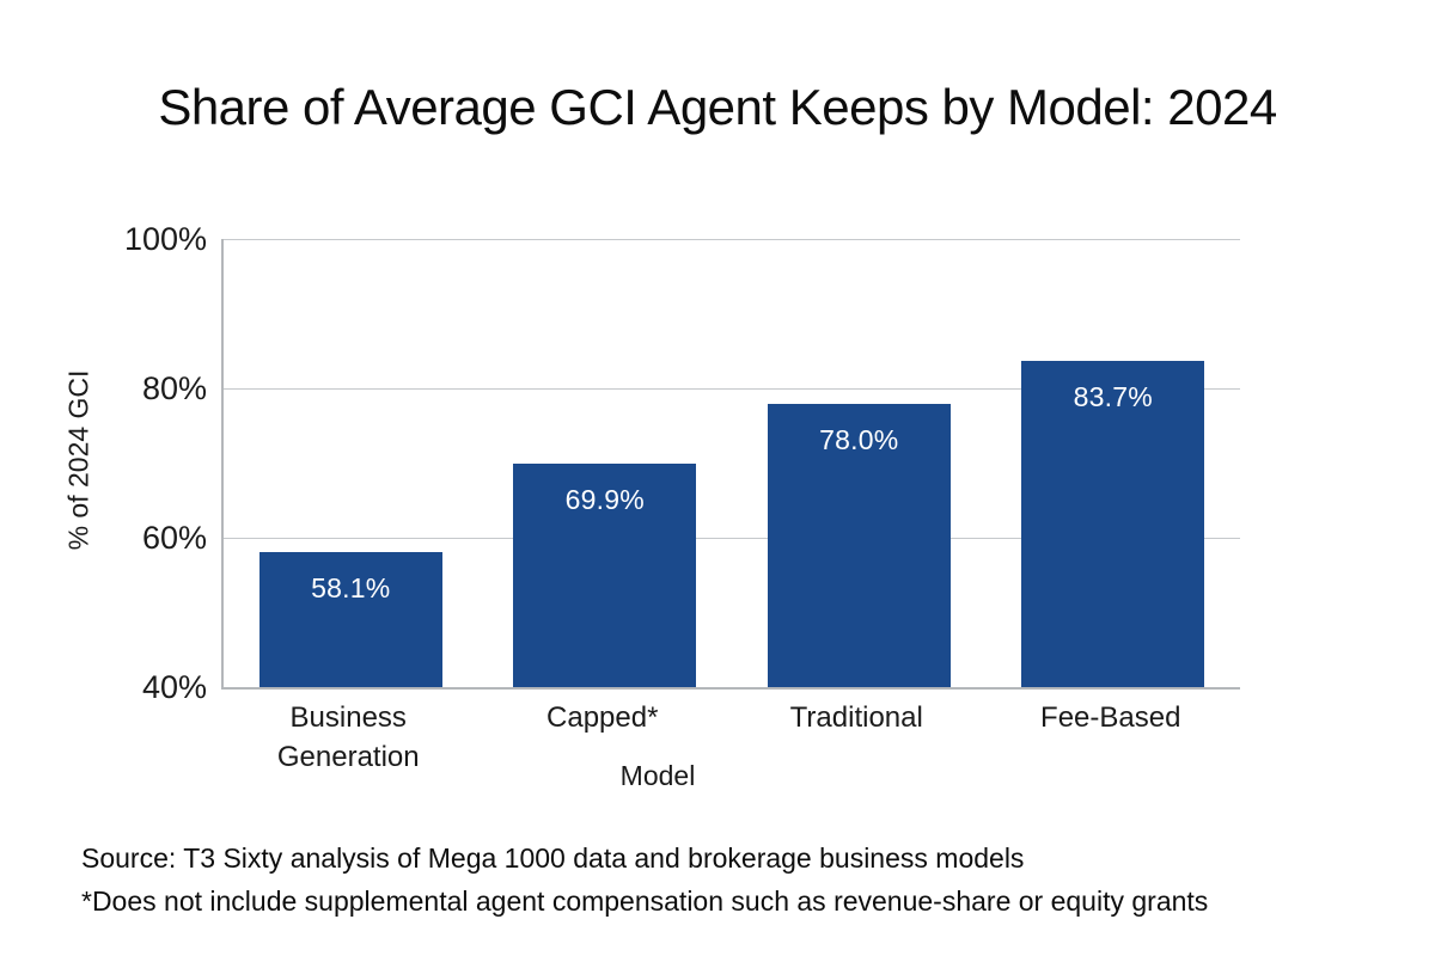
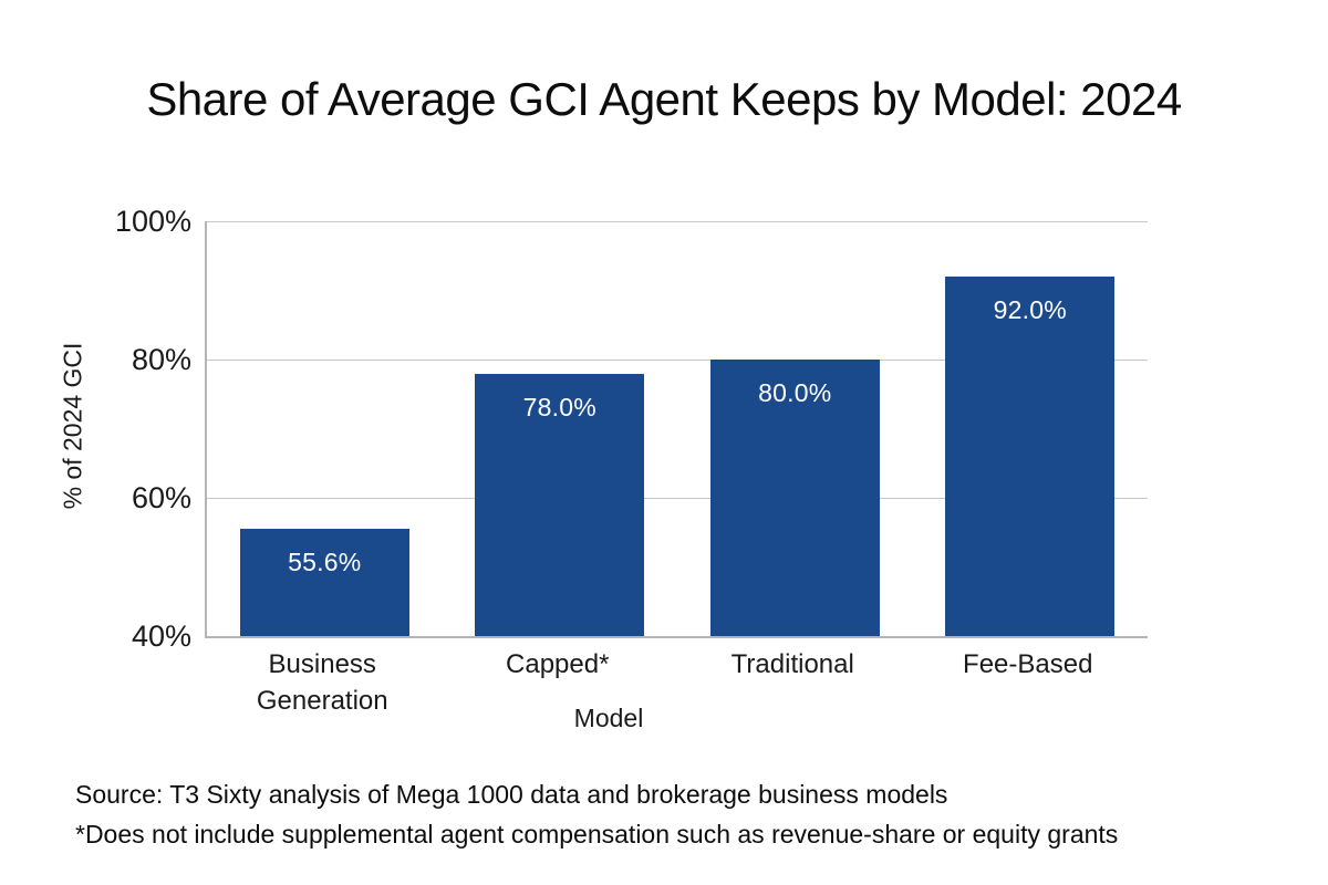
Business Generation: 58.1% -> 55.6%
Capped*: 69.9% -> 78.0%
Traditional: 78.0% -> 80.0%
Fee-Based: 83.7% -> 92.0%
